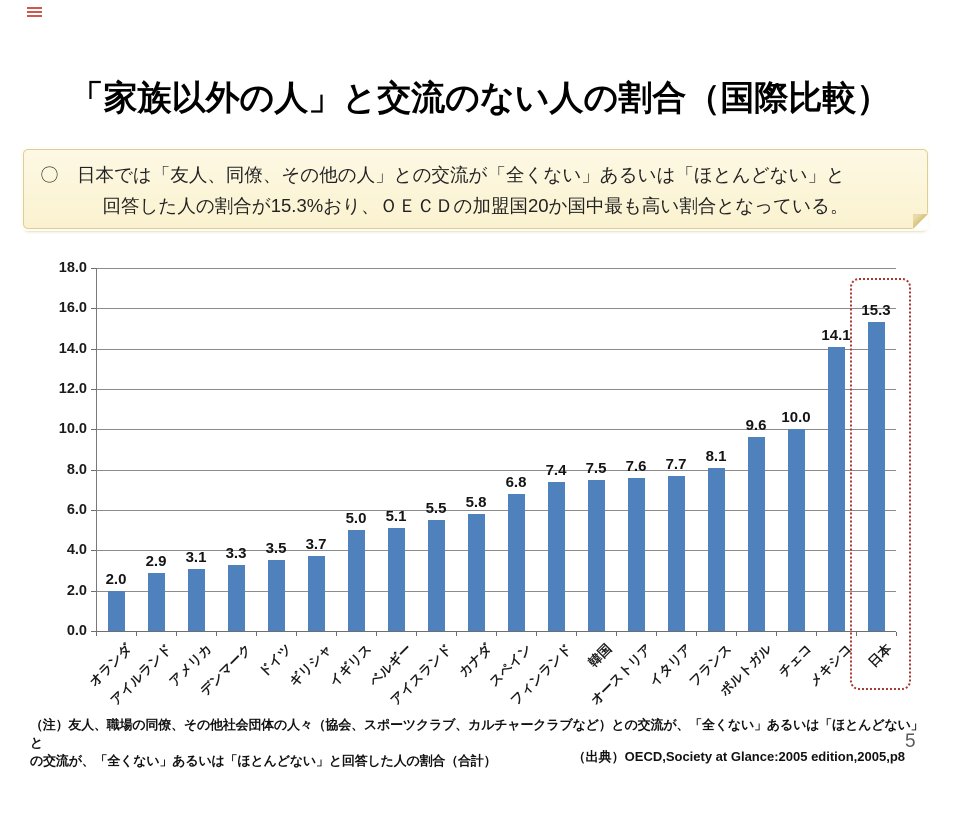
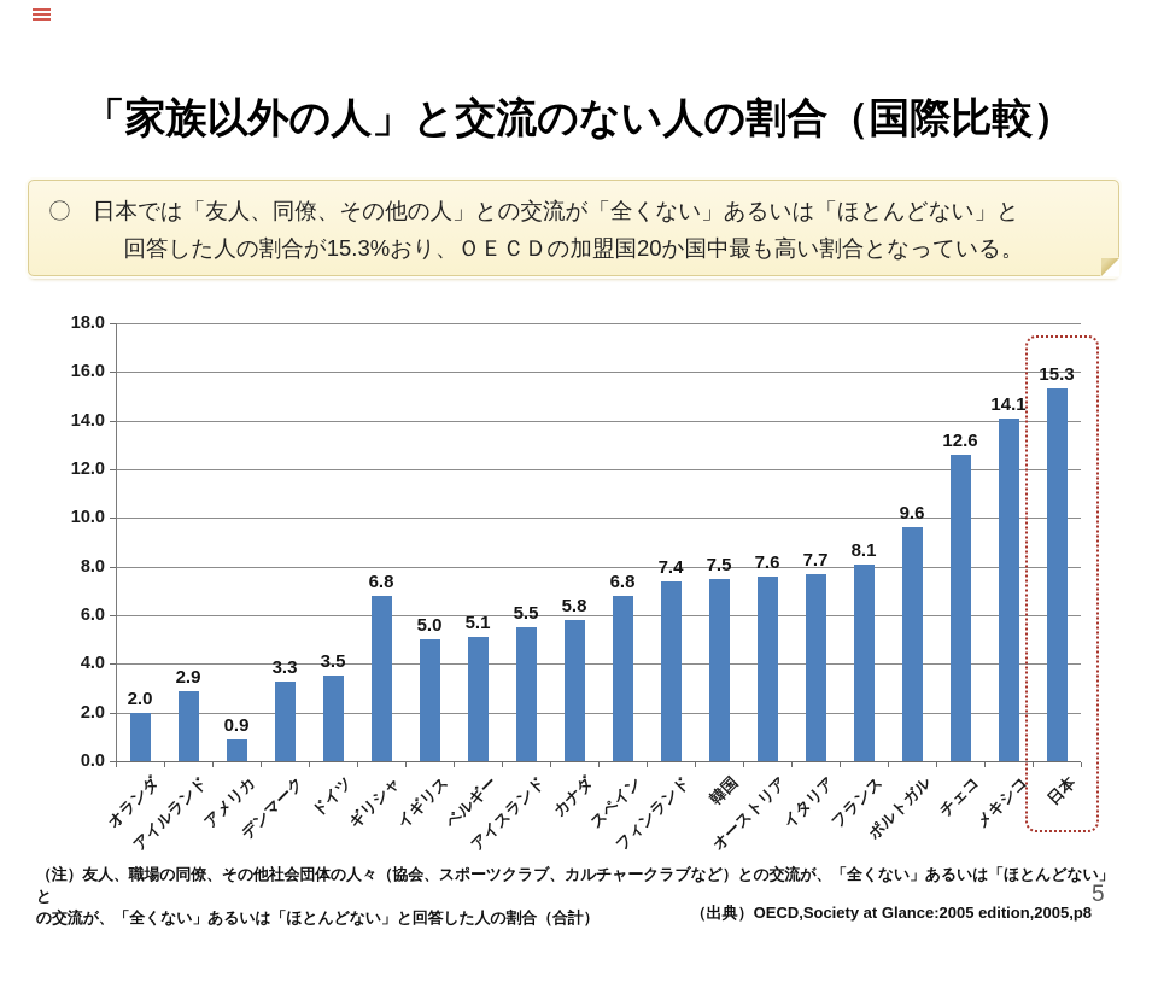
アメリカ: 3.1 -> 0.9
ギリシャ: 3.7 -> 6.8
チェコ: 10.0 -> 12.6
